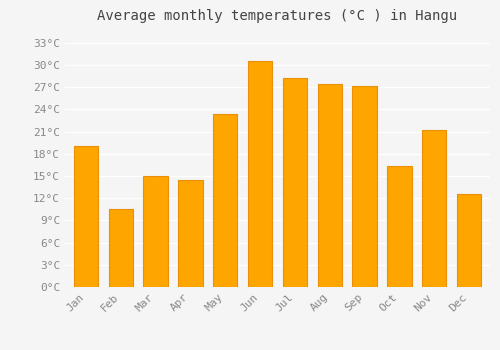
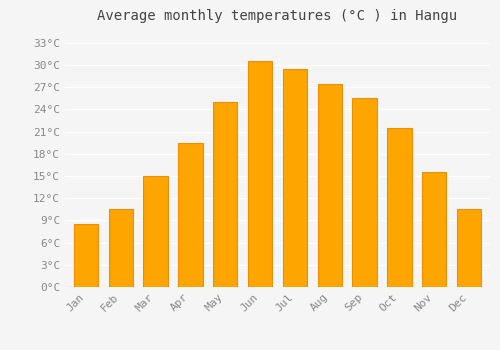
Jan: 19.0°C -> 8.5°C
Apr: 14.4°C -> 19.5°C
May: 23.4°C -> 25.0°C
Jul: 28.2°C -> 29.5°C
Sep: 27.2°C -> 25.5°C
Oct: 16.4°C -> 21.5°C
Nov: 21.2°C -> 15.5°C
Dec: 12.6°C -> 10.5°C
